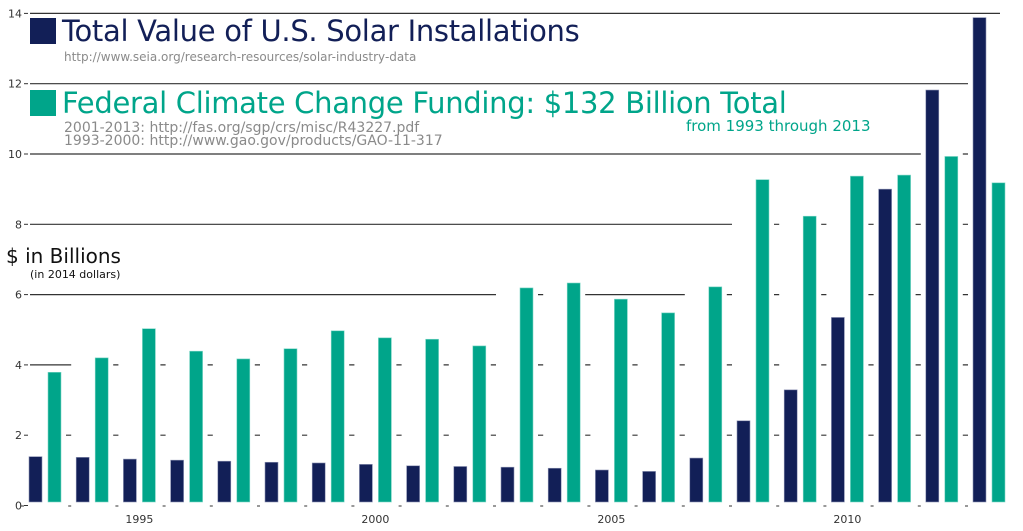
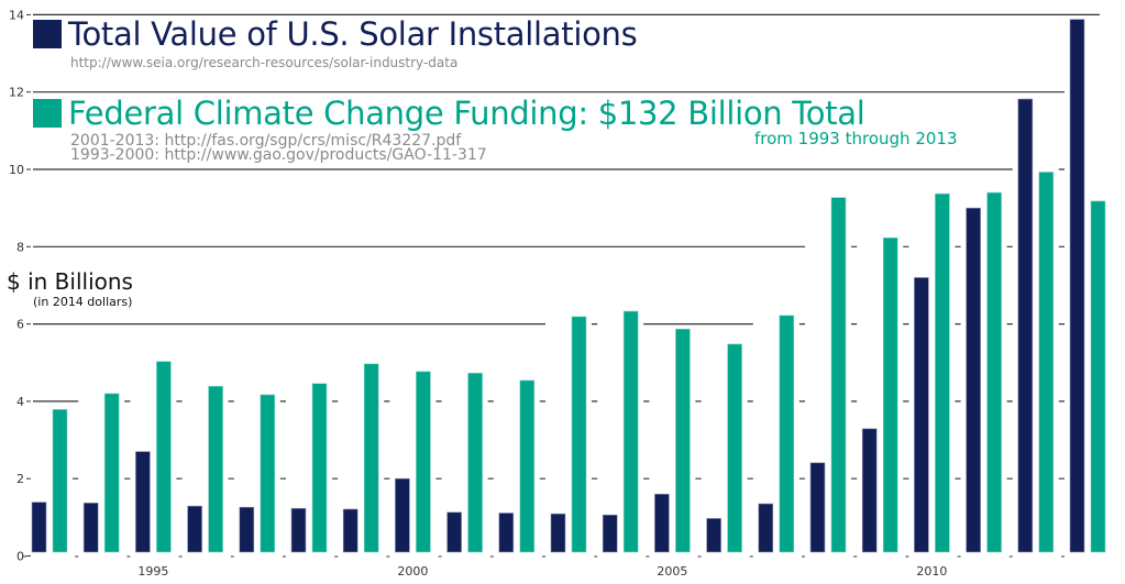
Total Value of U.S. Solar Installations/1995: 1.3 -> 2.7
Total Value of U.S. Solar Installations/2000: 1.2 -> 2.0
Total Value of U.S. Solar Installations/2005: 1.0 -> 1.6
Total Value of U.S. Solar Installations/2010: 5.3 -> 7.2
